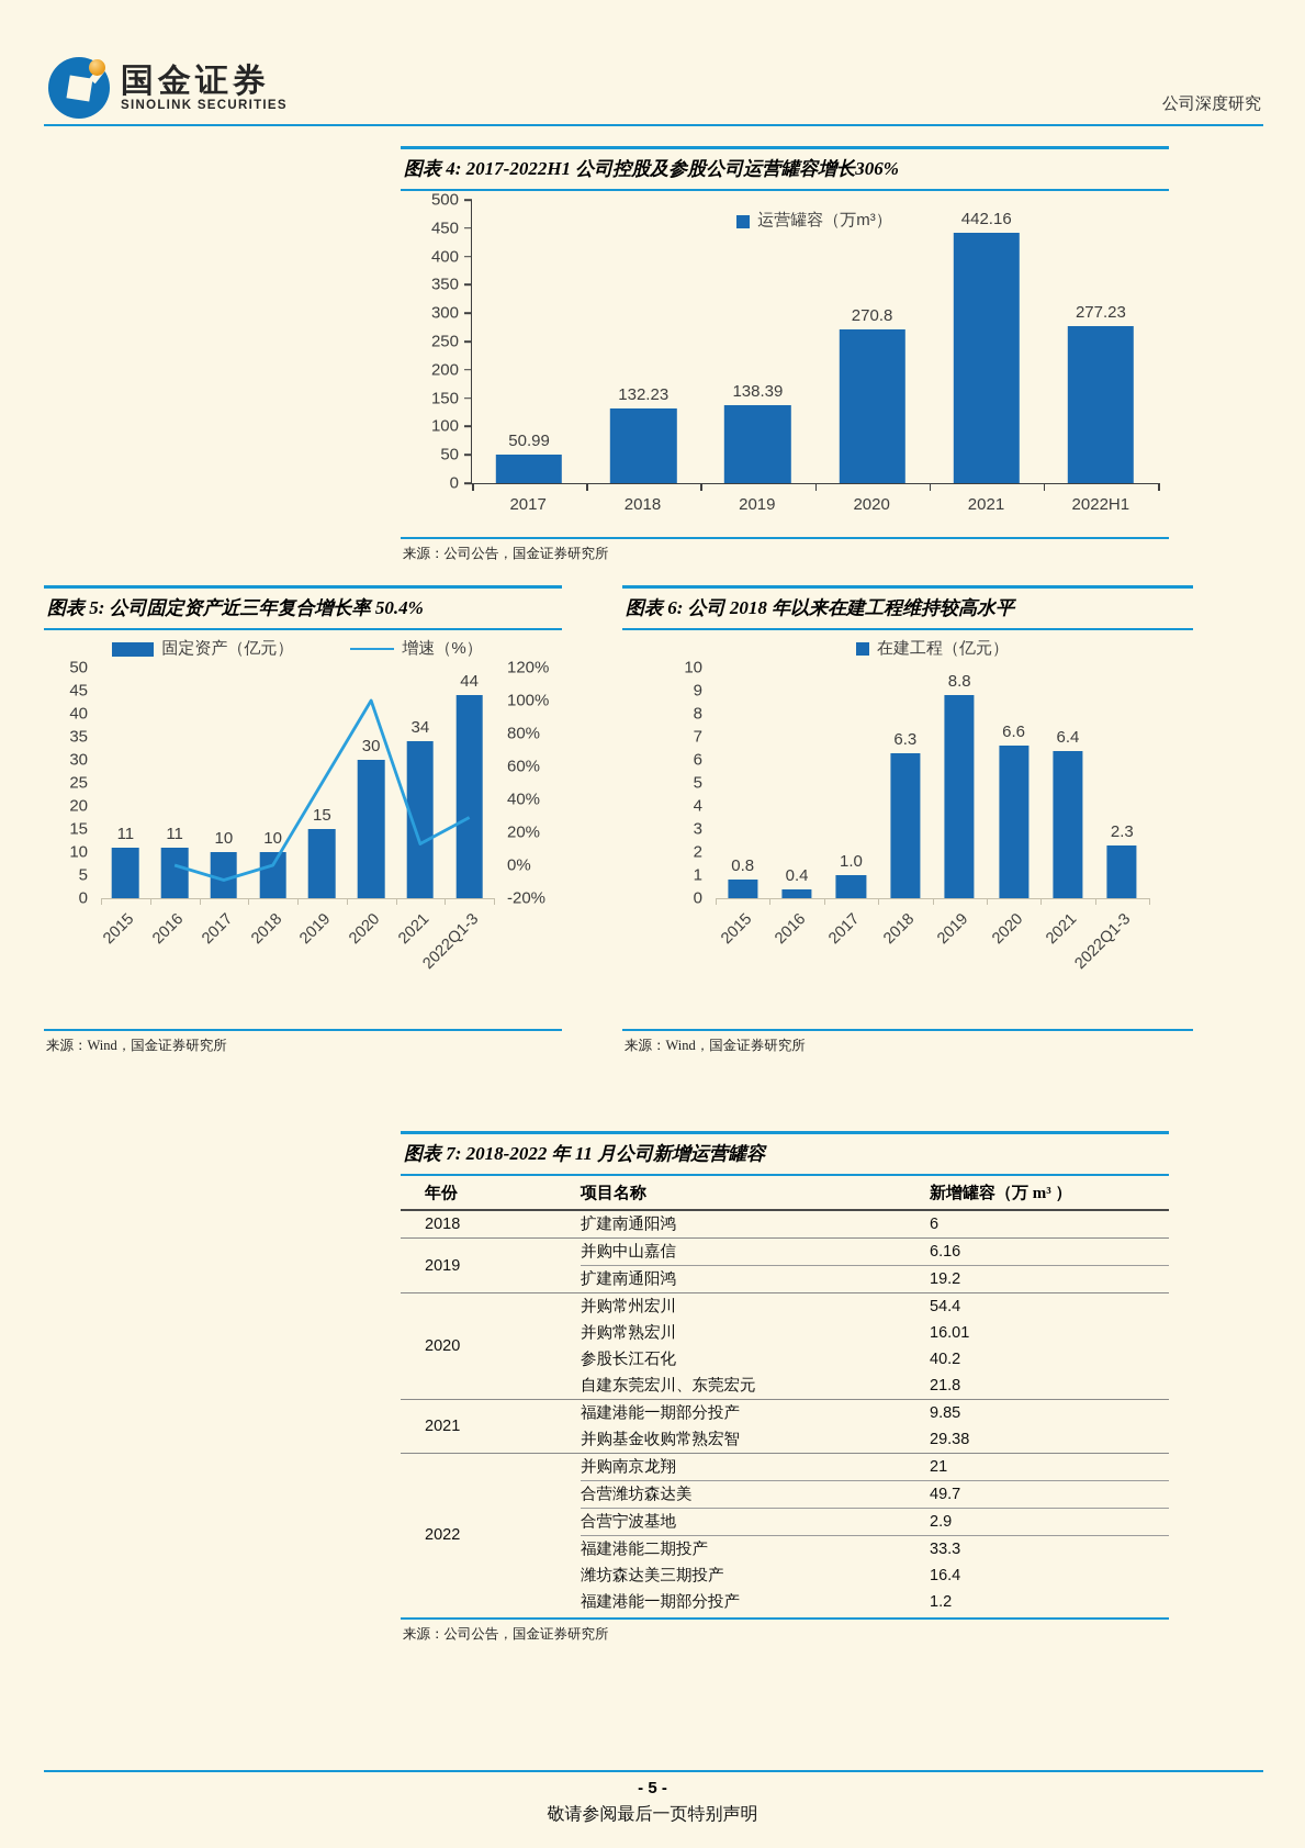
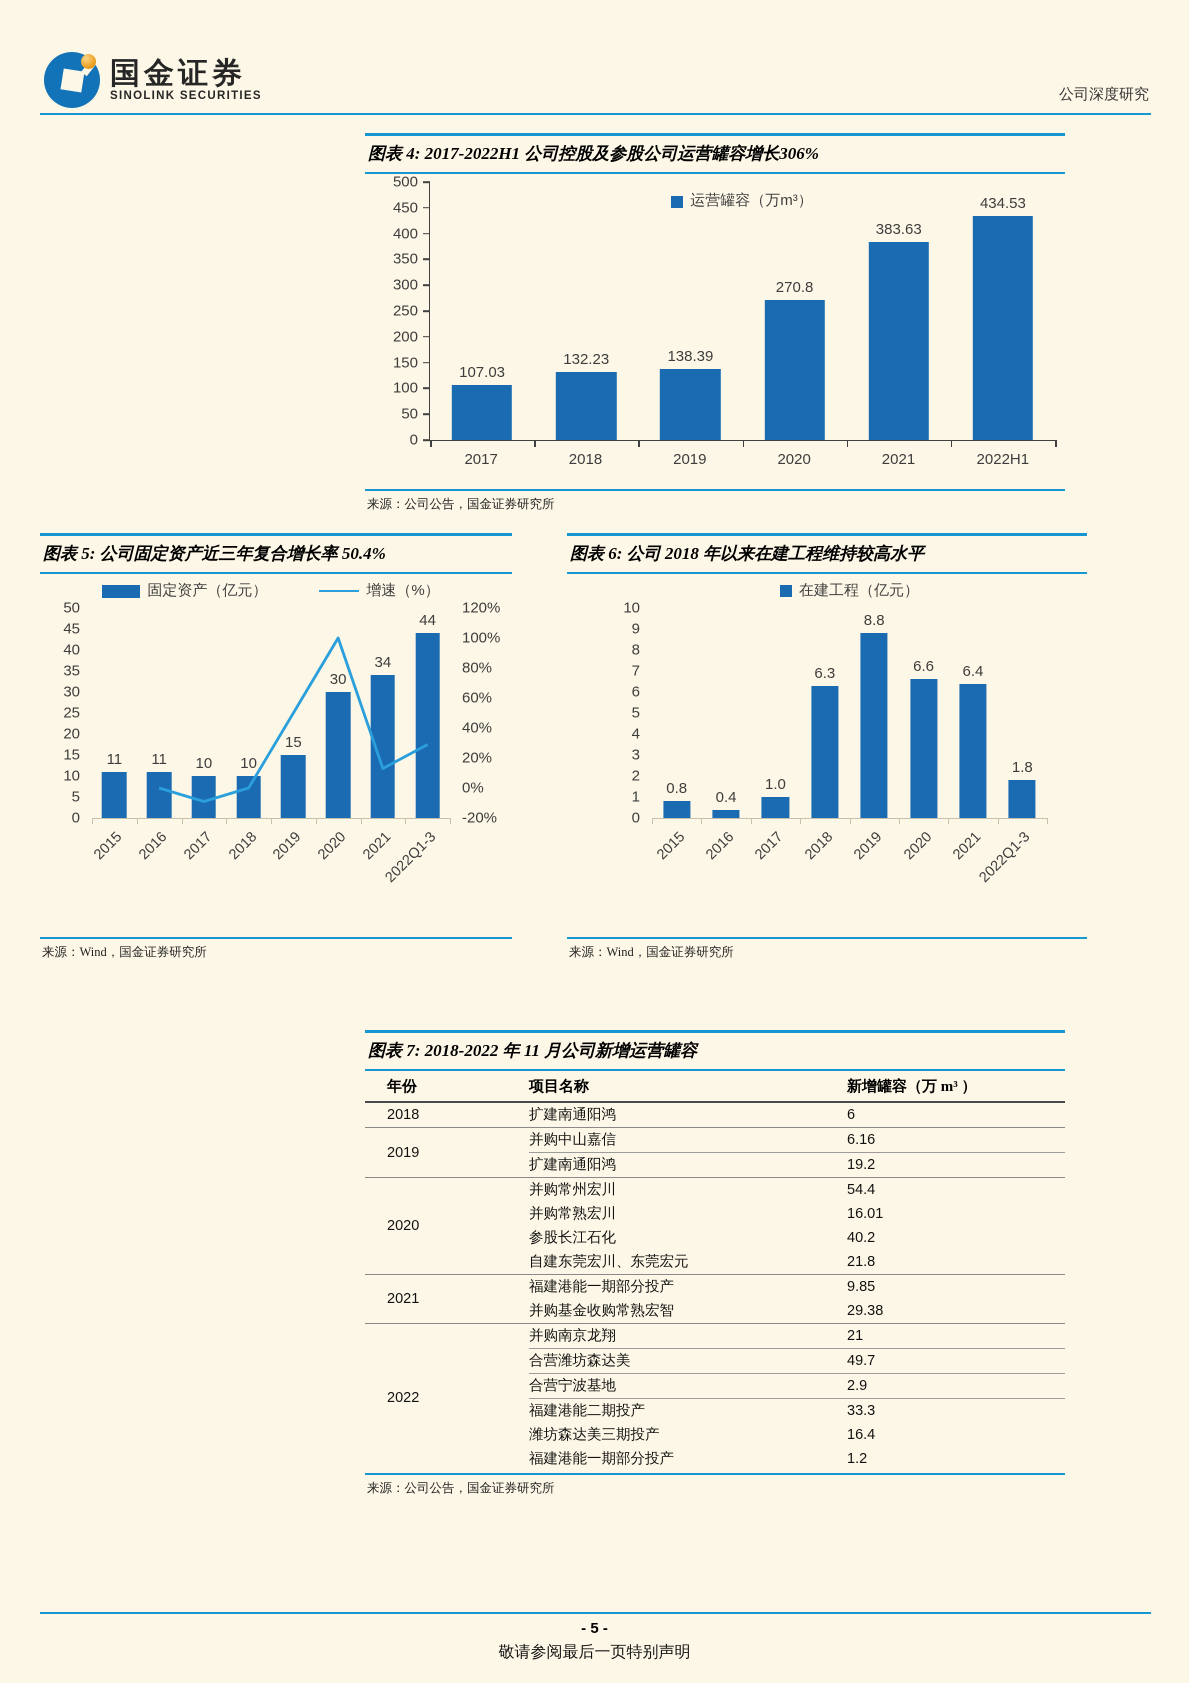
图表 4: 2017-2022H1 公司控股及参股公司运营罐容增长306%/2017: 50.99 -> 107.03
图表 4: 2017-2022H1 公司控股及参股公司运营罐容增长306%/2021: 442.16 -> 383.63
图表 4: 2017-2022H1 公司控股及参股公司运营罐容增长306%/2022H1: 277.23 -> 434.53
图表 6: 公司 2018 年以来在建工程维持较高水平/2022Q1-3: 2.3 -> 1.8
